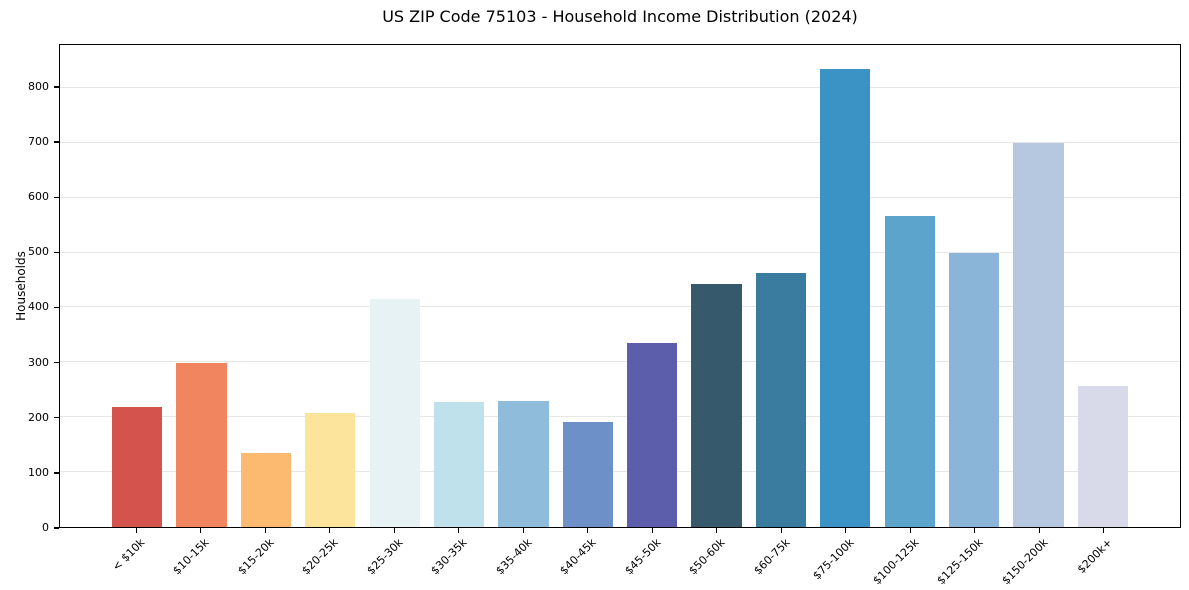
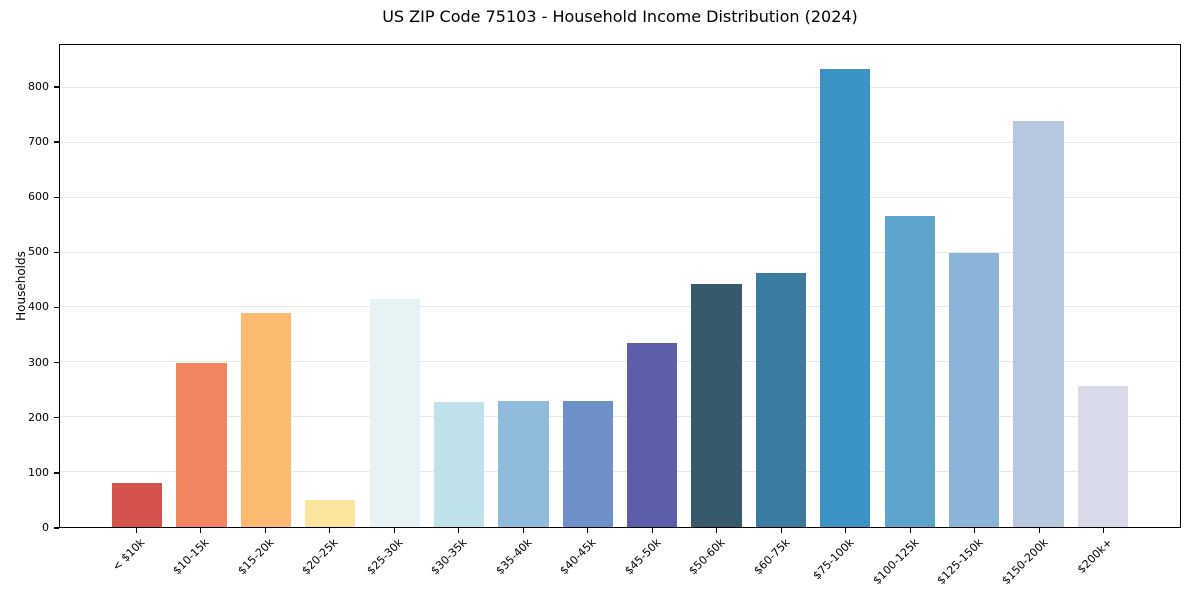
< $10k: 220 -> 80
$15-20k: 130 -> 390
$20-25k: 210 -> 50
$40-45k: 190 -> 230
$150-200k: 700 -> 740
